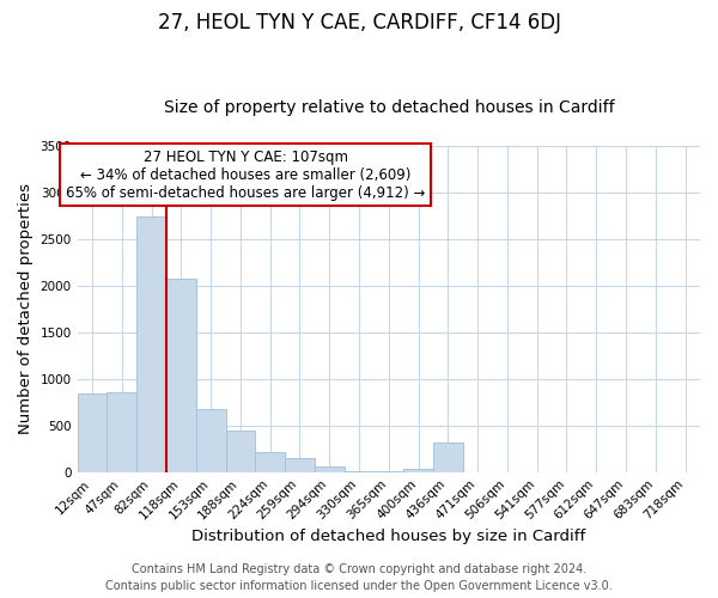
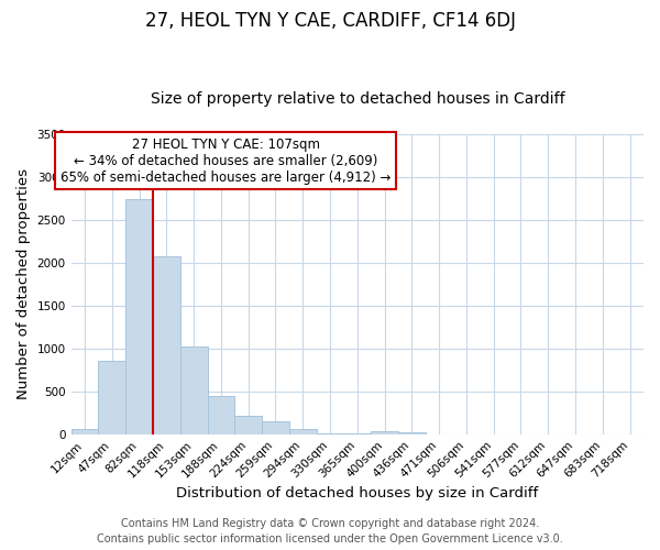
12sqm: 840 -> 60
153sqm: 680 -> 1020
436sqm: 320 -> 20
